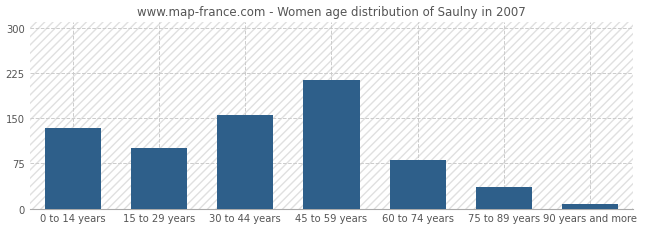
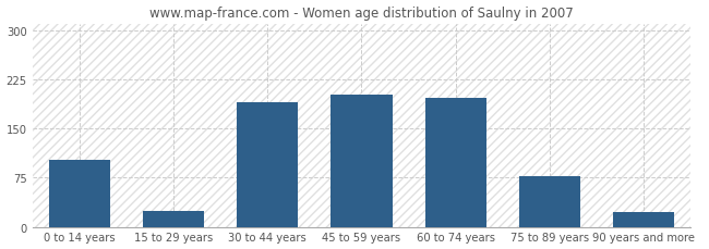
0 to 14 years: 133 -> 102
15 to 29 years: 100 -> 24
30 to 44 years: 155 -> 190
45 to 59 years: 213 -> 202
60 to 74 years: 80 -> 196
75 to 89 years: 35 -> 78
90 years and more: 8 -> 22
